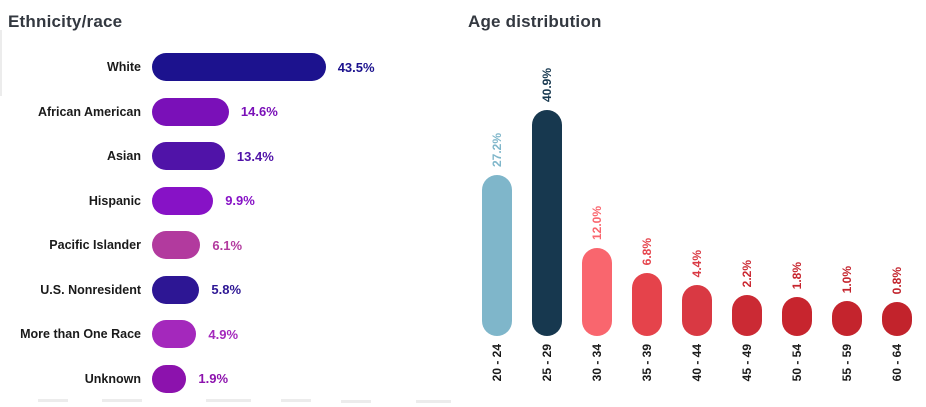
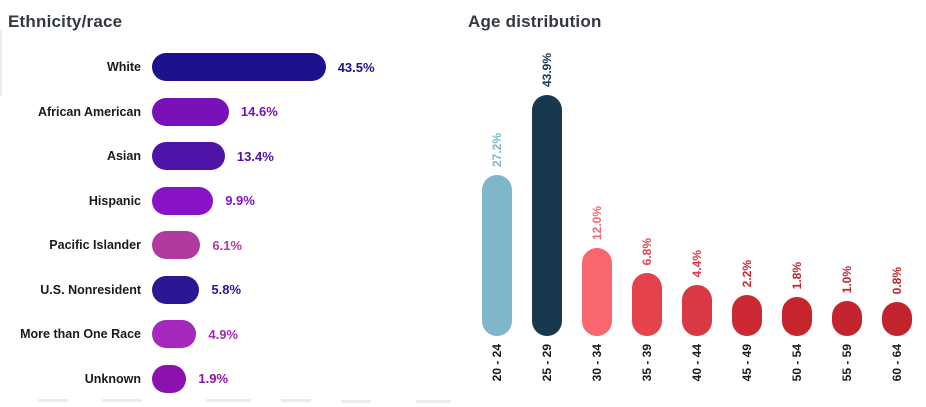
Age distribution/25 - 29: 40.9% -> 43.9%
